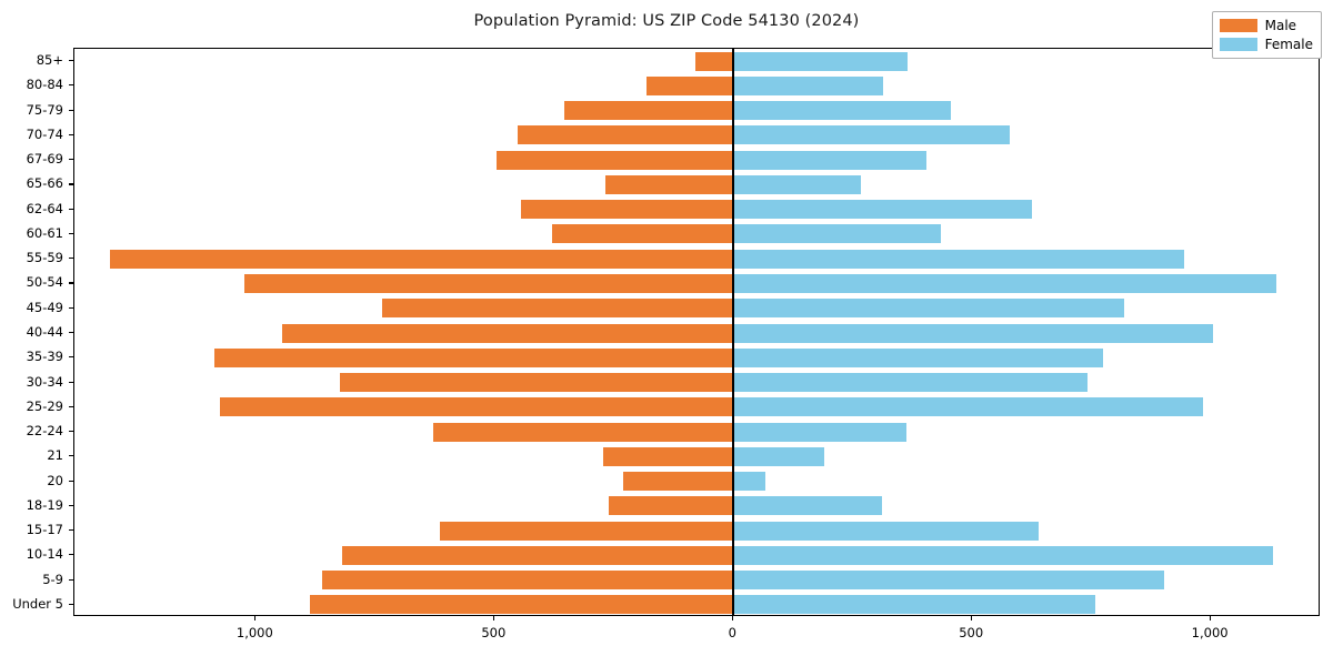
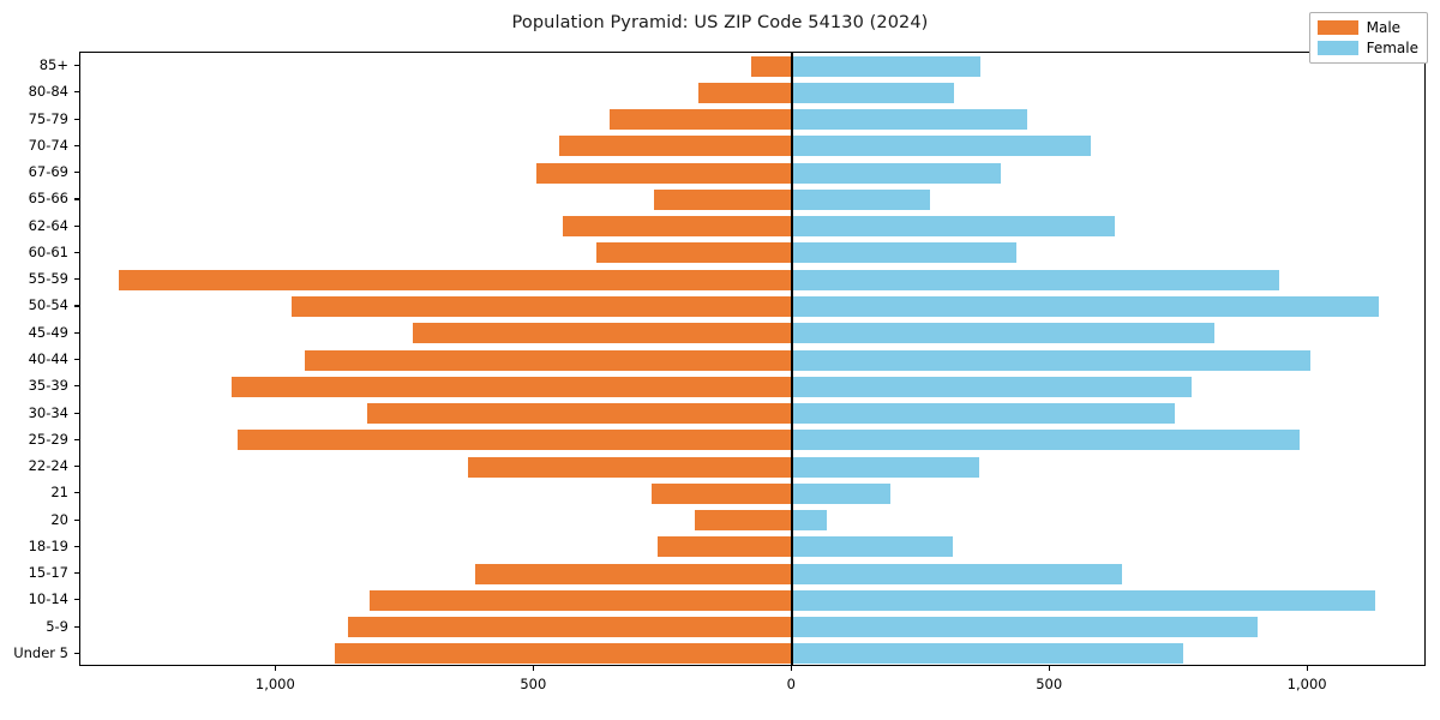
Male/50-54: 1020 -> 970
Male/20: 230 -> 190
